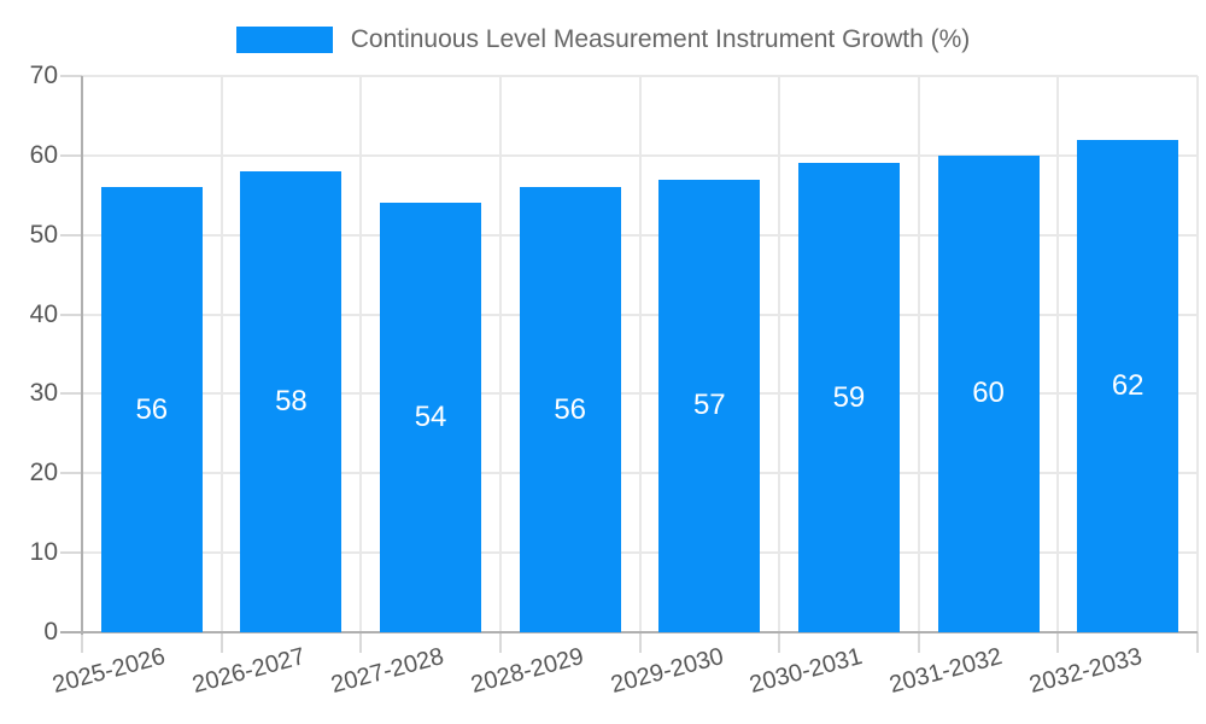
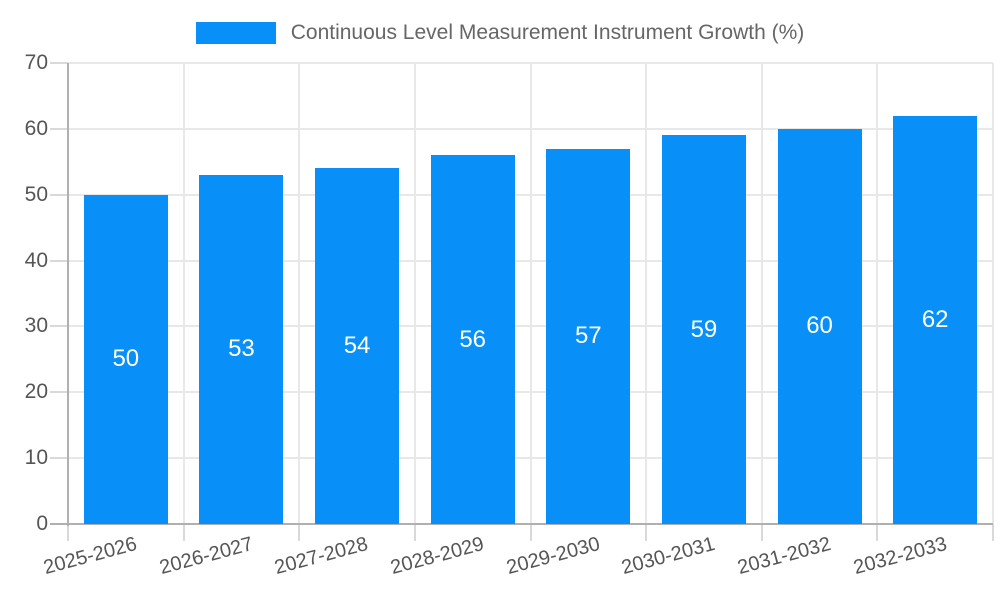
2025-2026: 56 -> 50
2026-2027: 58 -> 53
